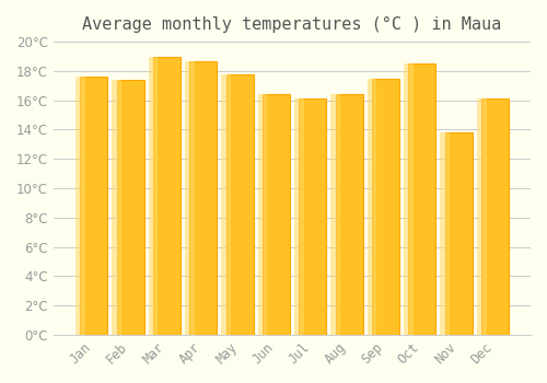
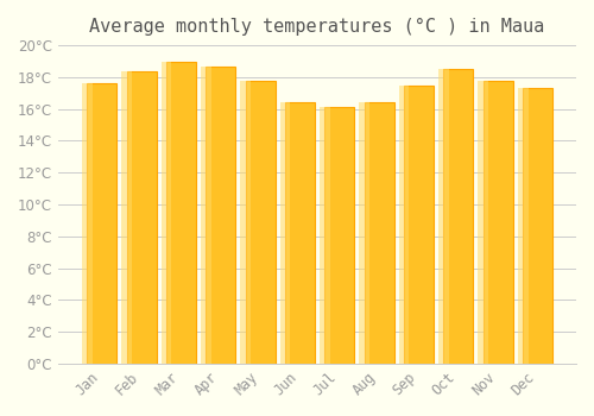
Feb: 17.4°C -> 18.4°C
Nov: 13.8°C -> 17.8°C
Dec: 16.1°C -> 17.3°C
